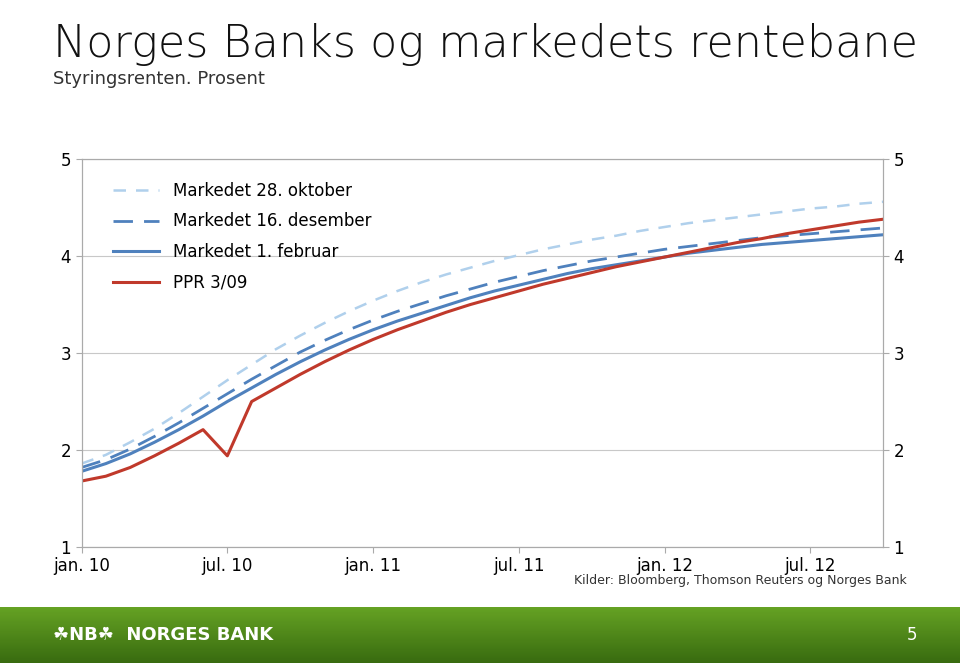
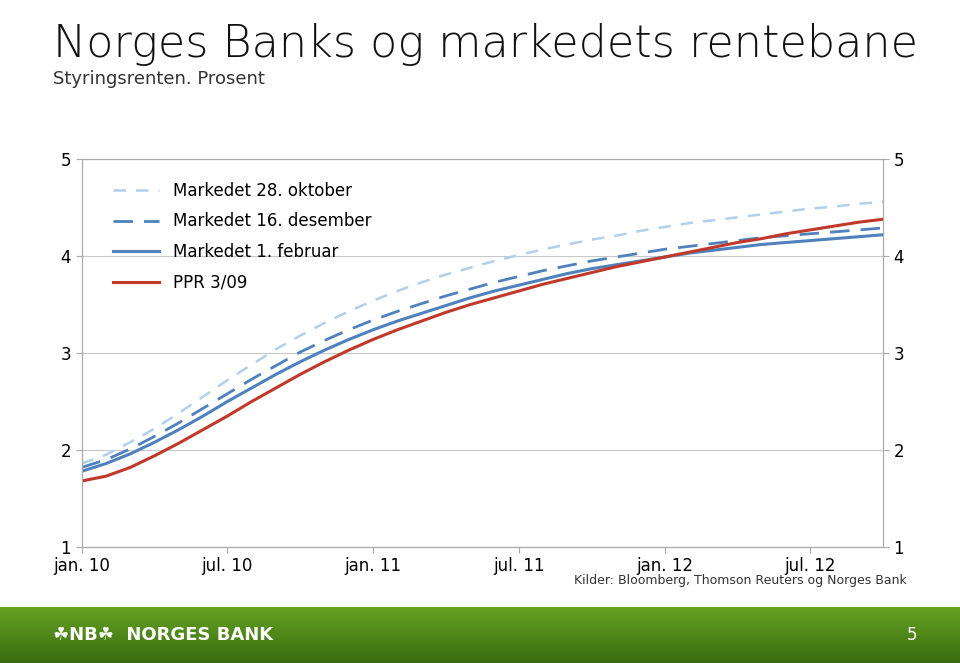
PPR 3/09/jul. 10: 1.94 -> 2.35
